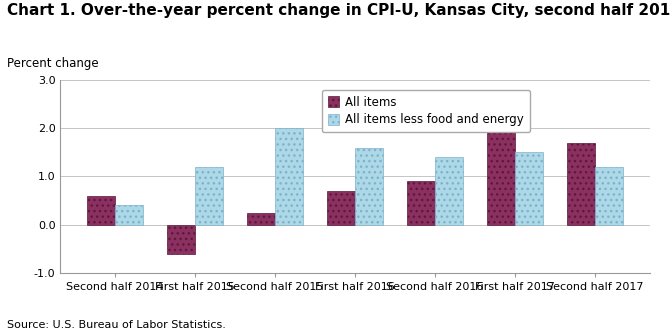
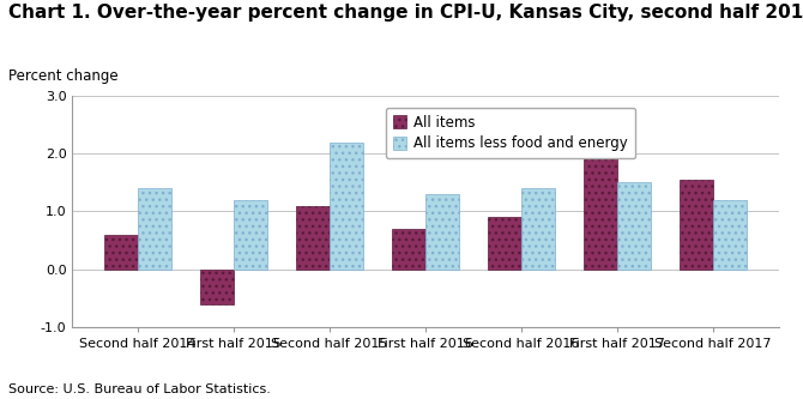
All items less food and energy/Second half 2014: 0.4 -> 1.4
All items/Second half 2015: 0.25 -> 1.10
All items less food and energy/Second half 2015: 2.0 -> 2.2
All items less food and energy/First half 2016: 1.6 -> 1.3
All items/Second half 2017: 1.70 -> 1.55
